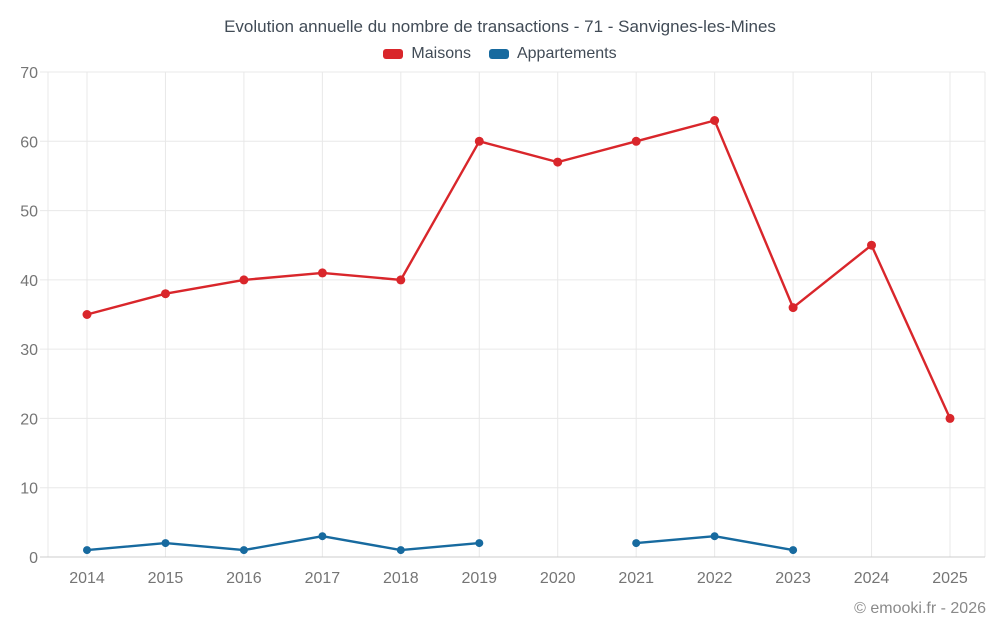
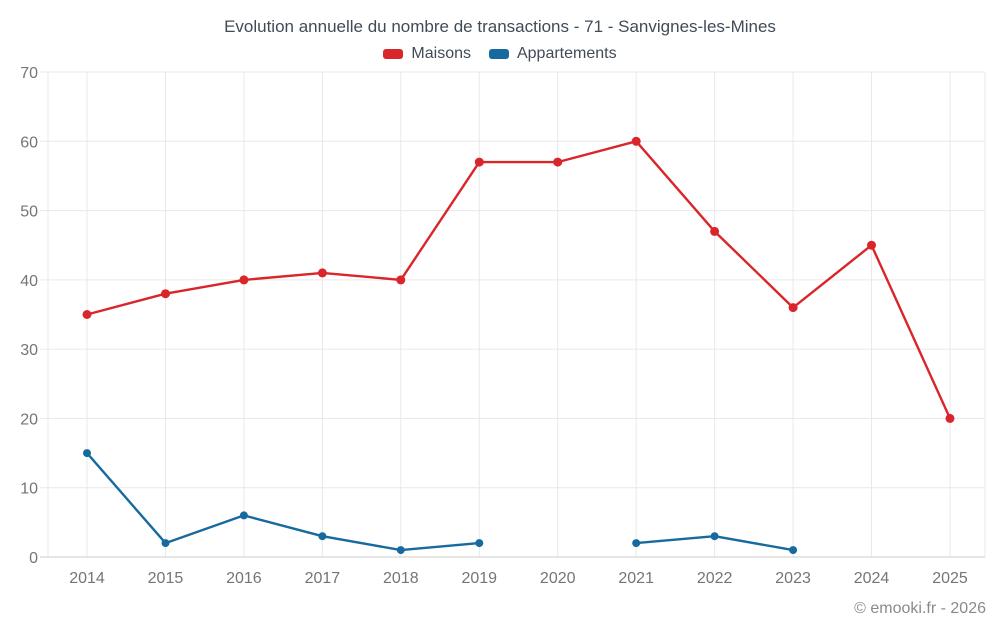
Appartements/2014: 1 -> 15
Appartements/2016: 1 -> 6
Maisons/2019: 60 -> 57
Maisons/2022: 63 -> 47
